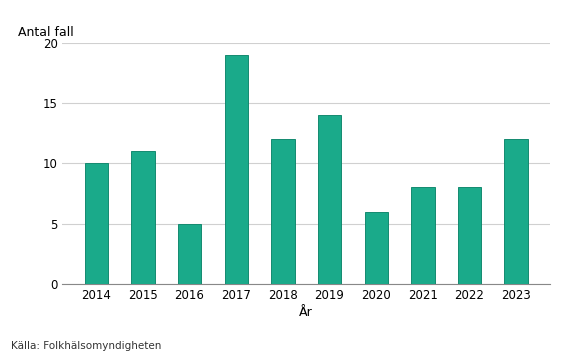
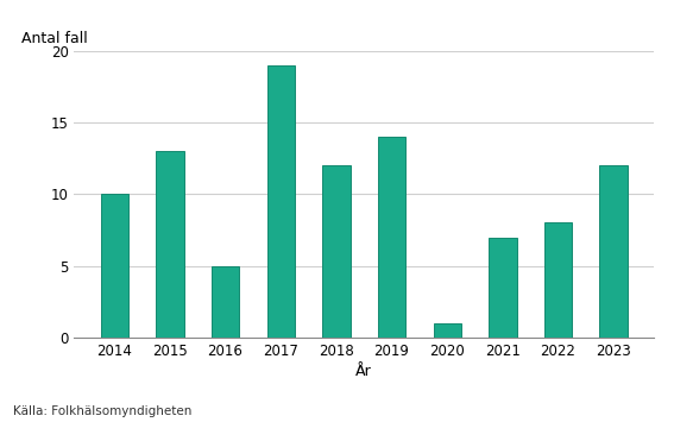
2015: 11 -> 13
2020: 6 -> 1
2021: 8 -> 7
